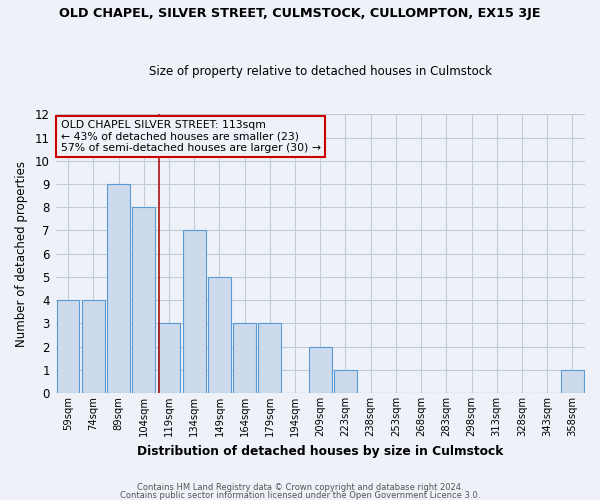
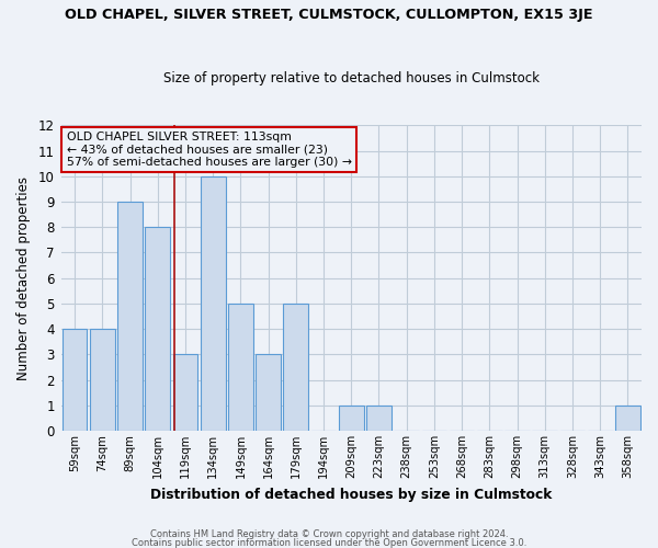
134sqm: 7 -> 10
179sqm: 3 -> 5
209sqm: 2 -> 1
